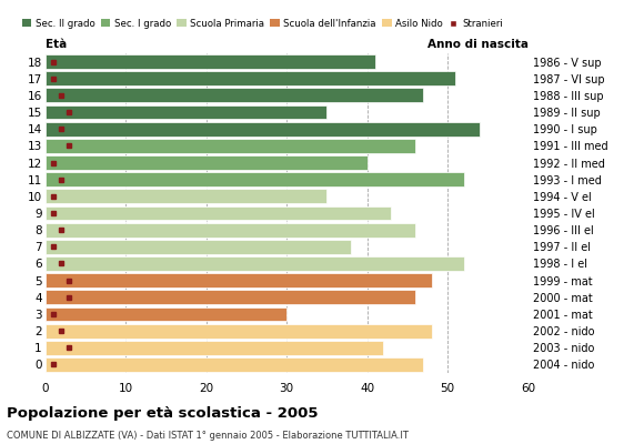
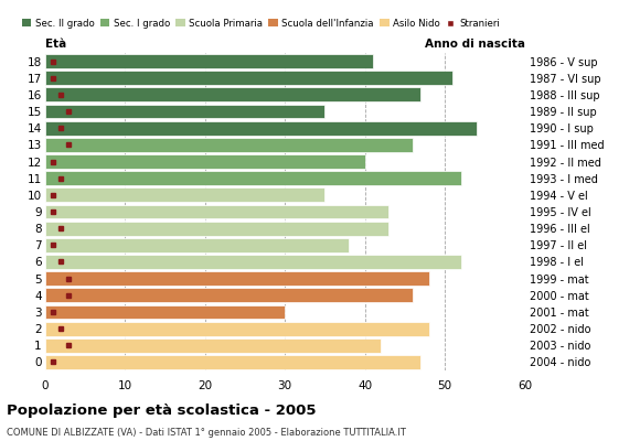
8: 46 -> 43
